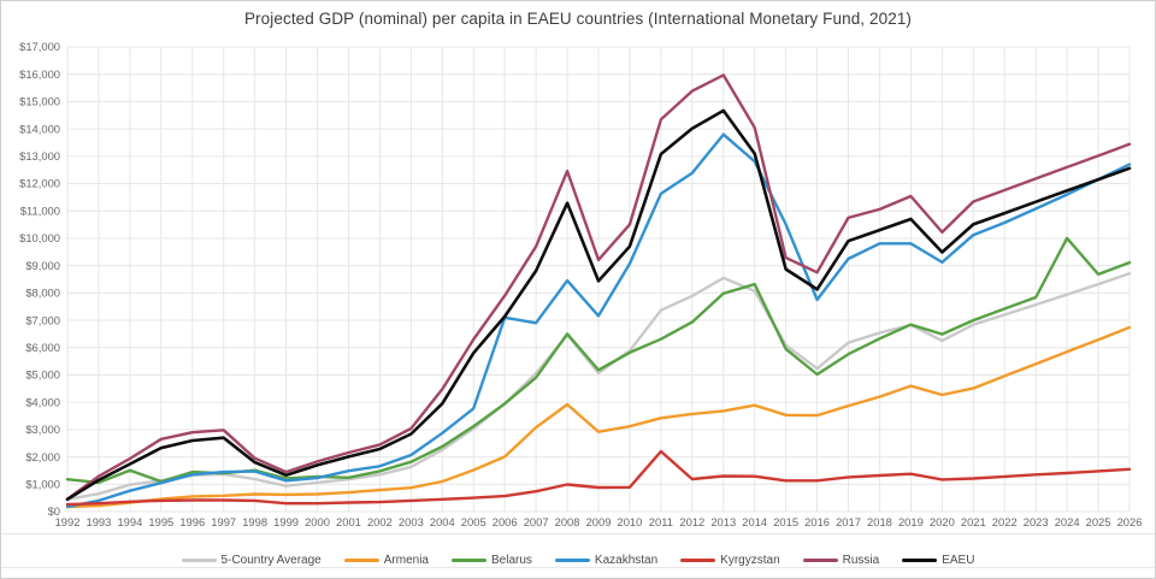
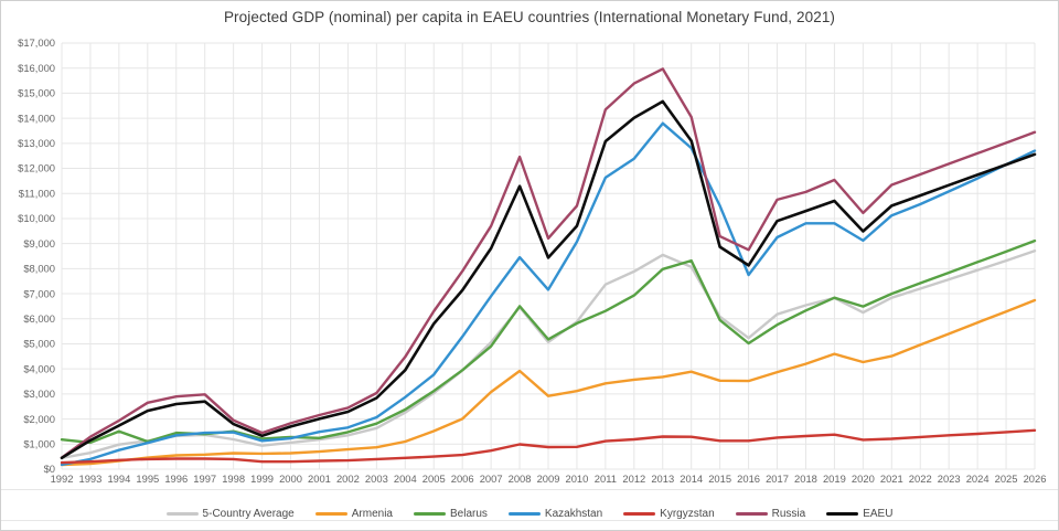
Kazakhstan/2006: $7100 -> $5300
Kyrgyzstan/2011: $2200 -> $1100
Belarus/2024: $10000 -> $8300
